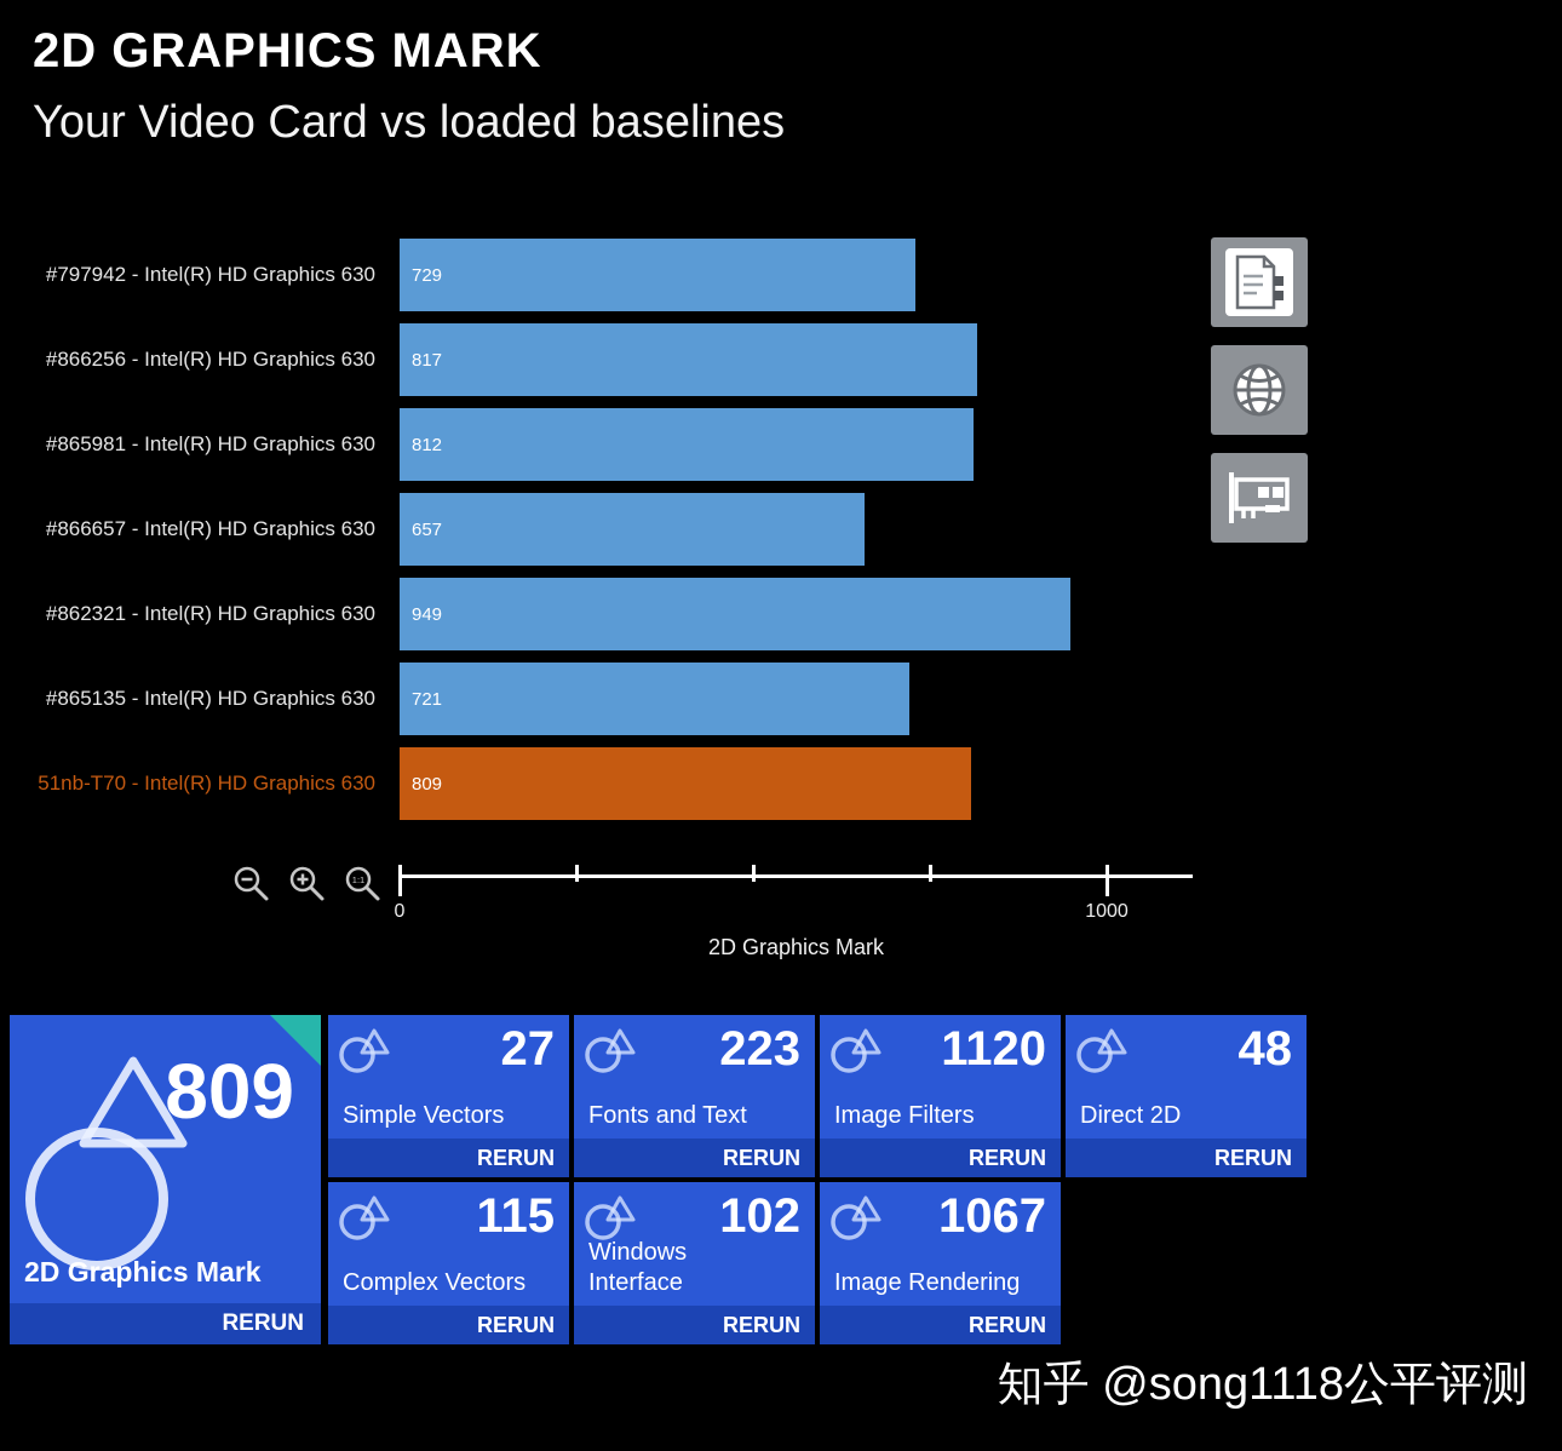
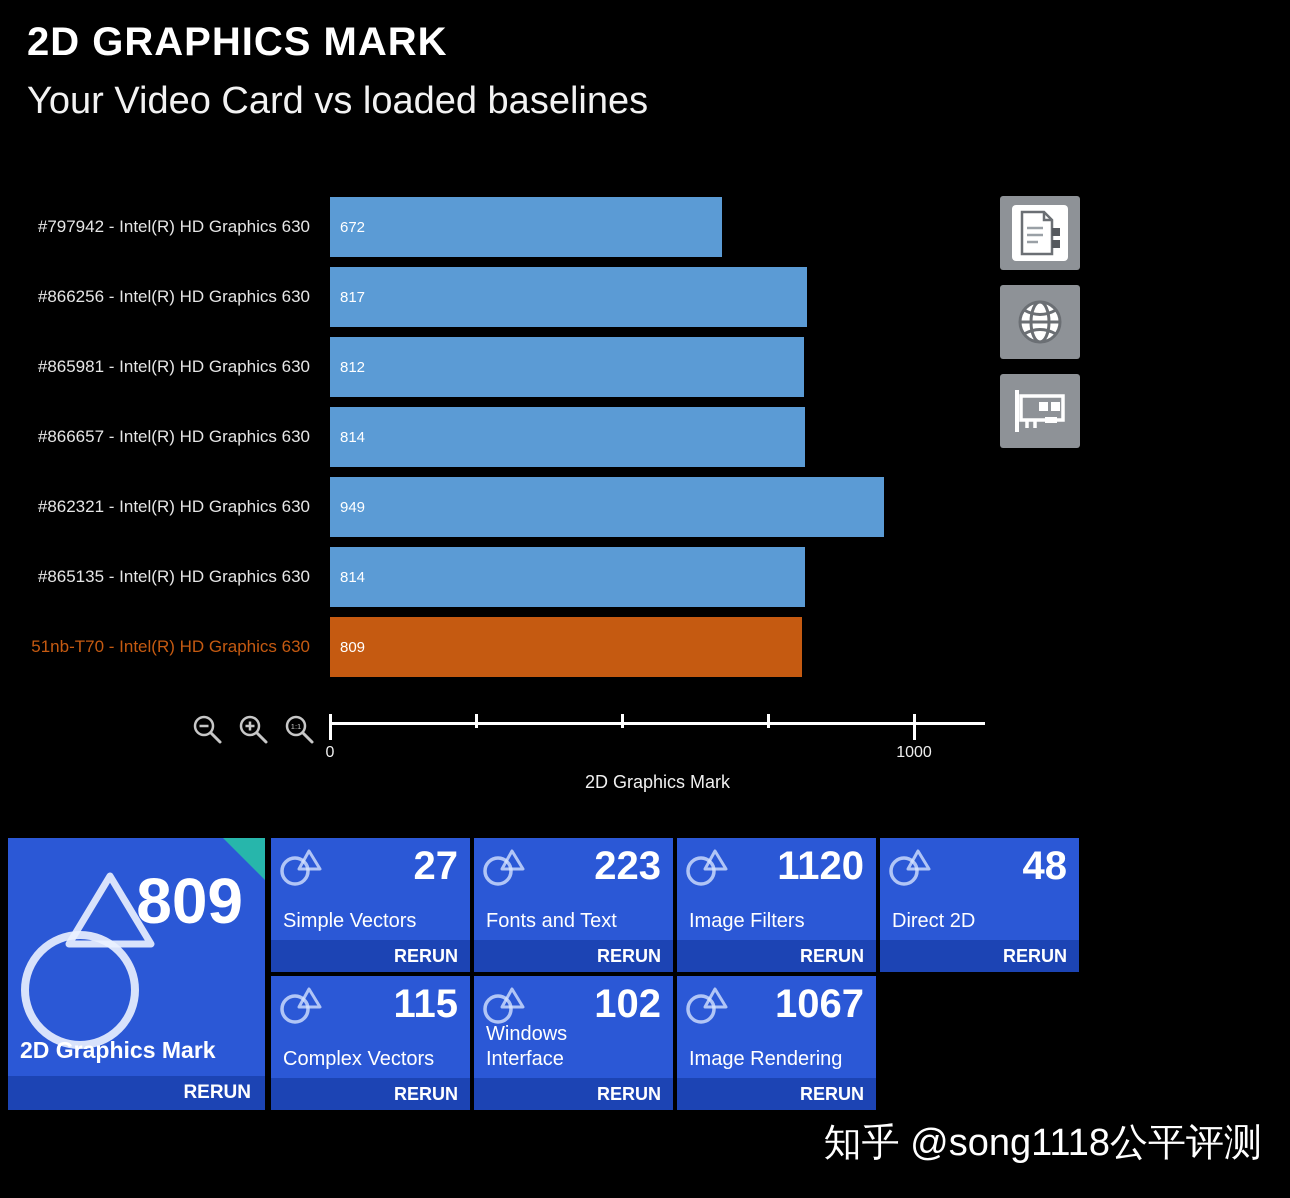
#797942 - Intel(R) HD Graphics 630: 729 -> 672
#866657 - Intel(R) HD Graphics 630: 657 -> 814
#865135 - Intel(R) HD Graphics 630: 721 -> 814
